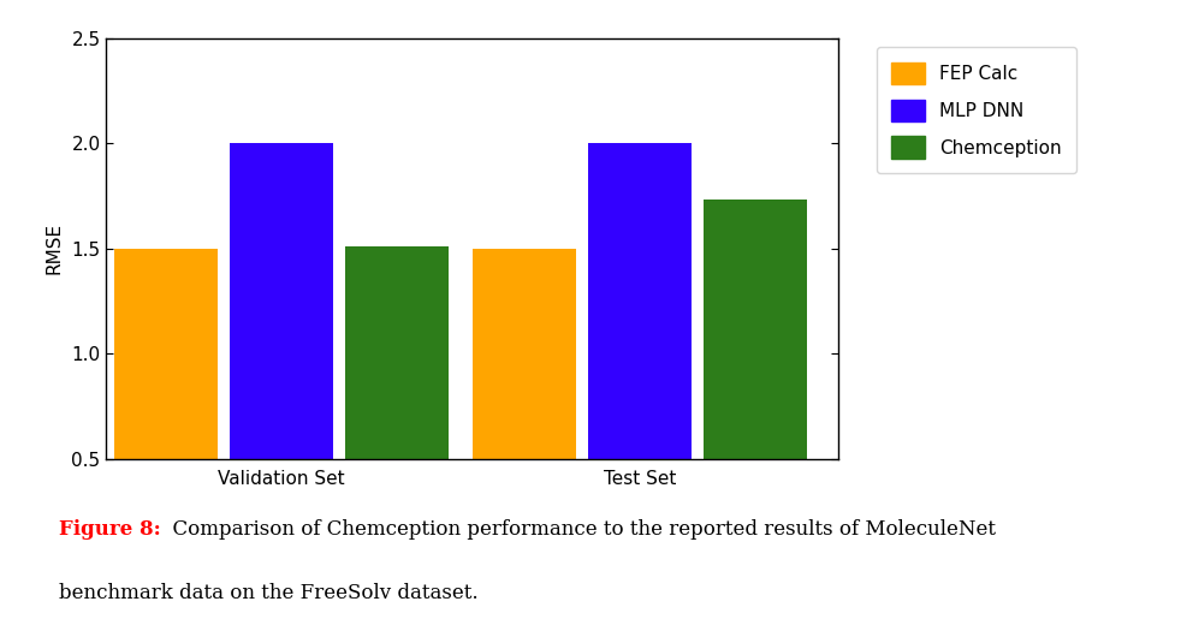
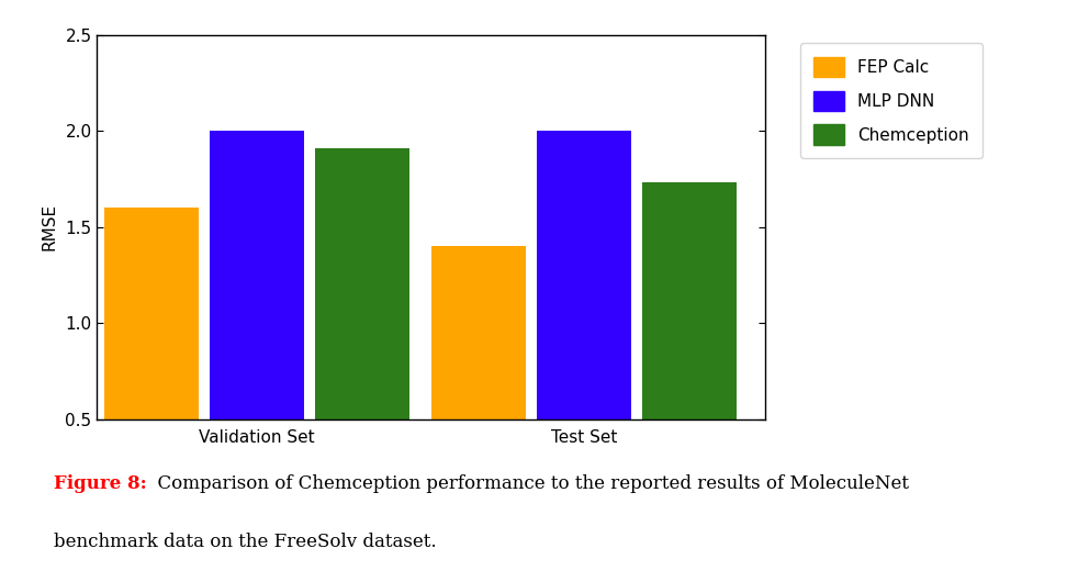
FEP Calc/Validation Set: 1.5 -> 1.6
Chemception/Validation Set: 1.51 -> 1.91
FEP Calc/Test Set: 1.5 -> 1.4
